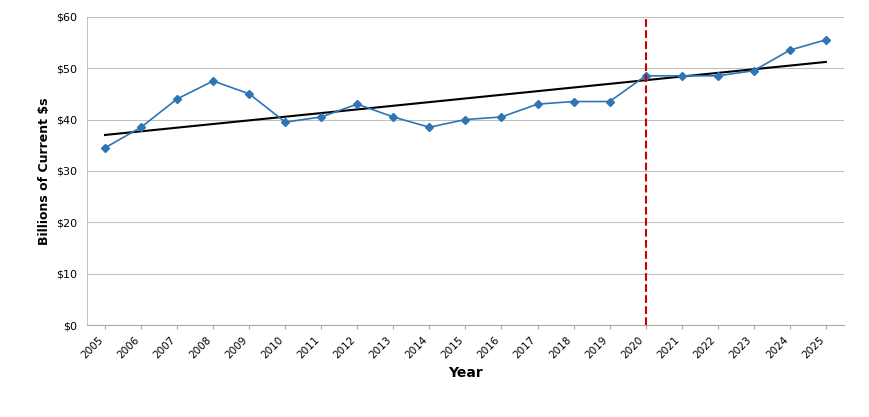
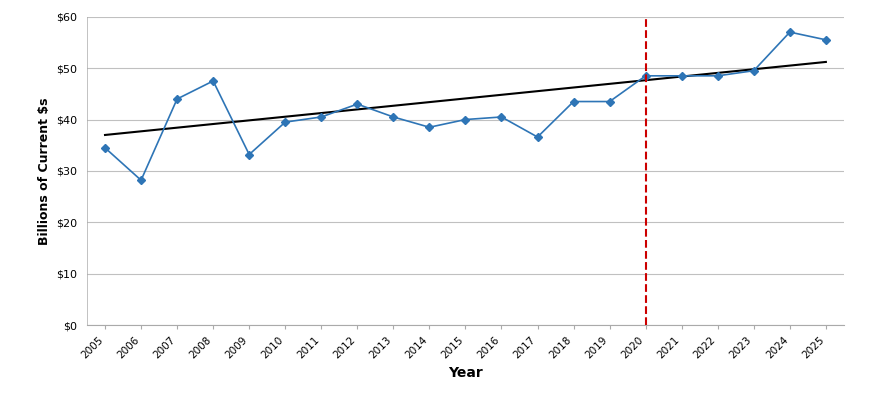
2006: $38.5 -> $28.2
2009: $45.0 -> $33.2
2017: $43.0 -> $36.6
2024: $53.5 -> $57.0
